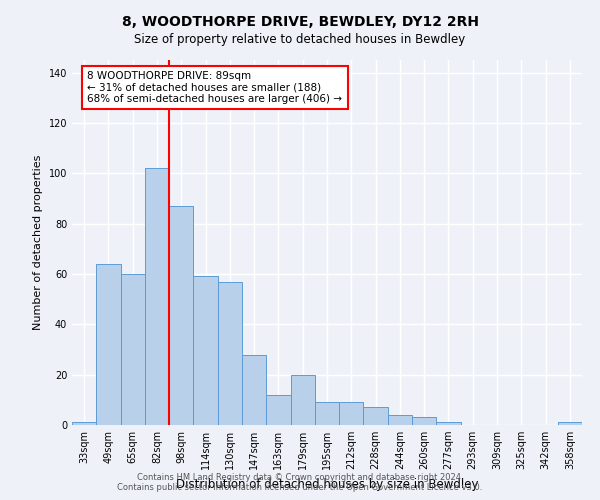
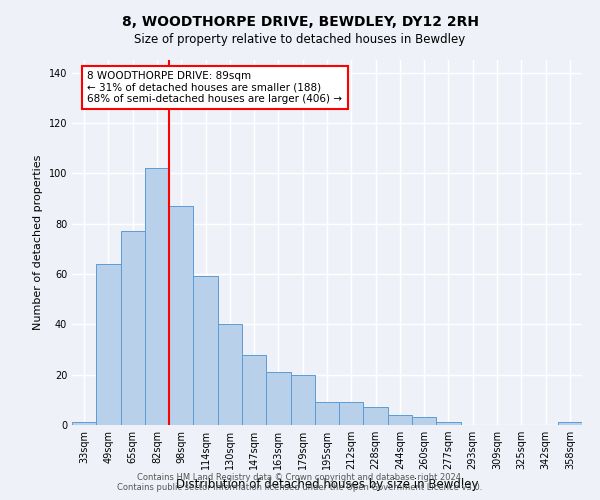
65sqm: 60 -> 77
130sqm: 57 -> 40
163sqm: 12 -> 21
